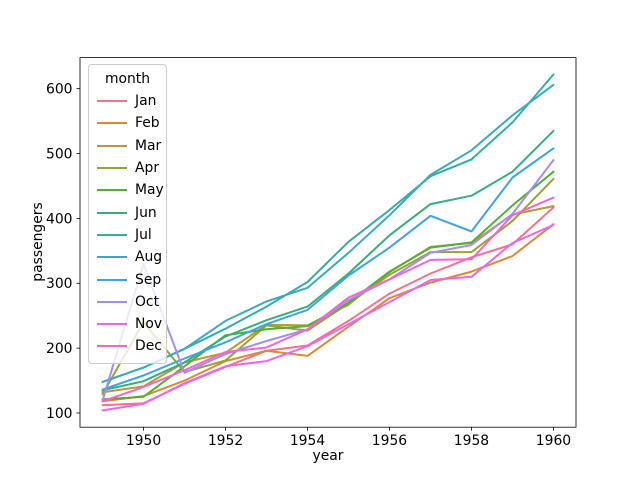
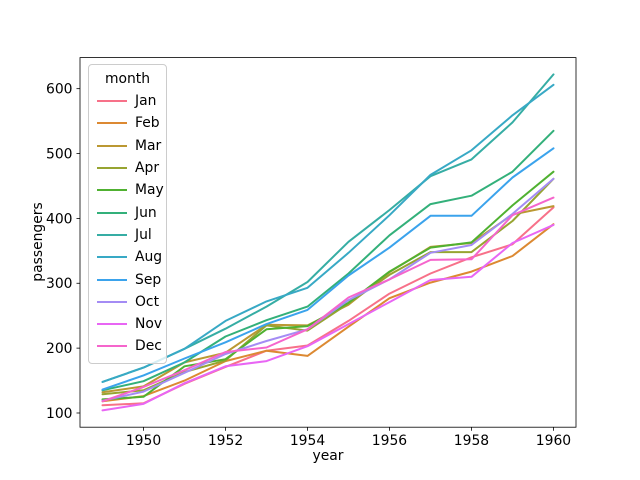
Apr/1950: 240 -> 140
Oct/1950: 330 -> 130
May/1952: 220 -> 180
Sep/1958: 380 -> 400
Oct/1960: 490 -> 460
